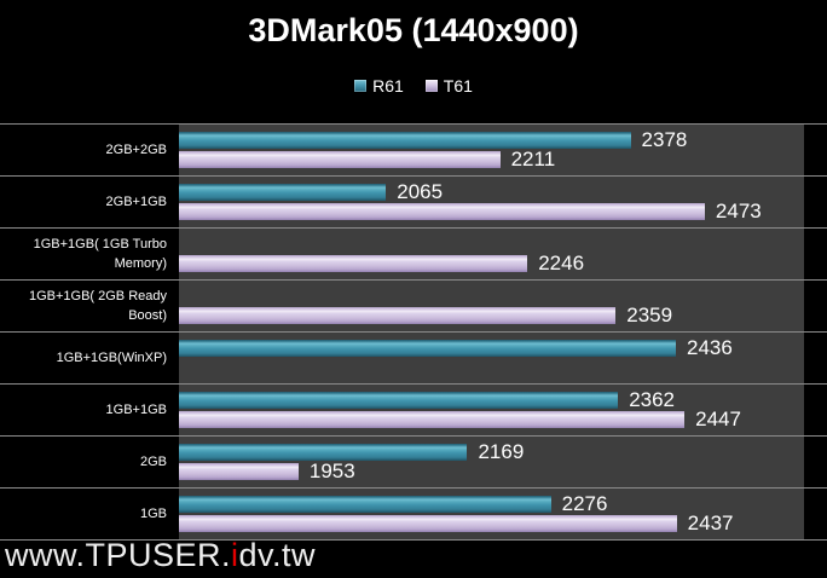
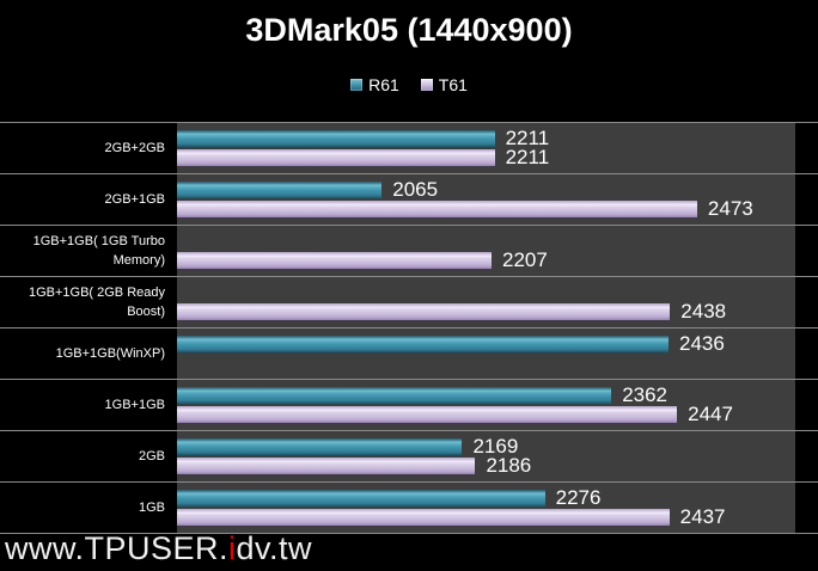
R61/2GB+2GB: 2378 -> 2211
T61/1GB+1GB( 1GB Turbo Memory): 2246 -> 2207
T61/1GB+1GB( 2GB Ready Boost): 2359 -> 2438
T61/2GB: 1953 -> 2186
